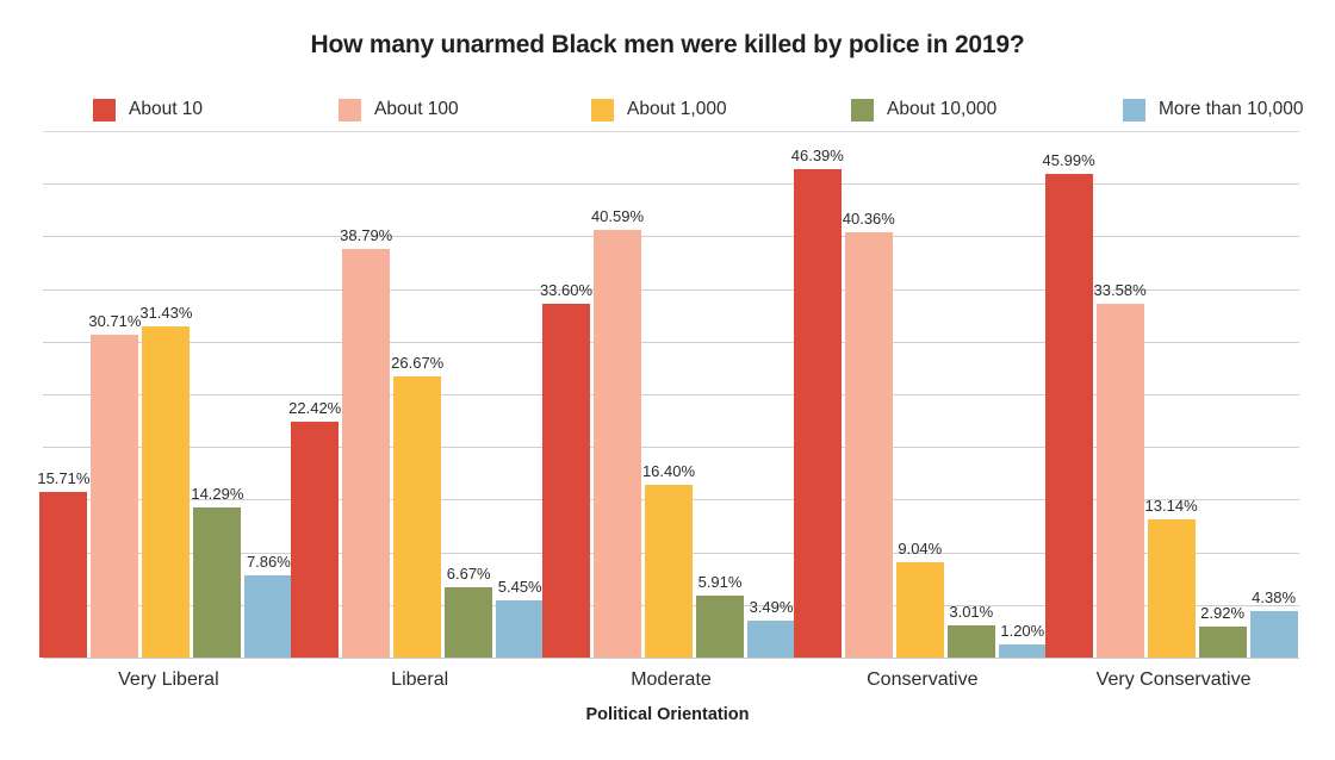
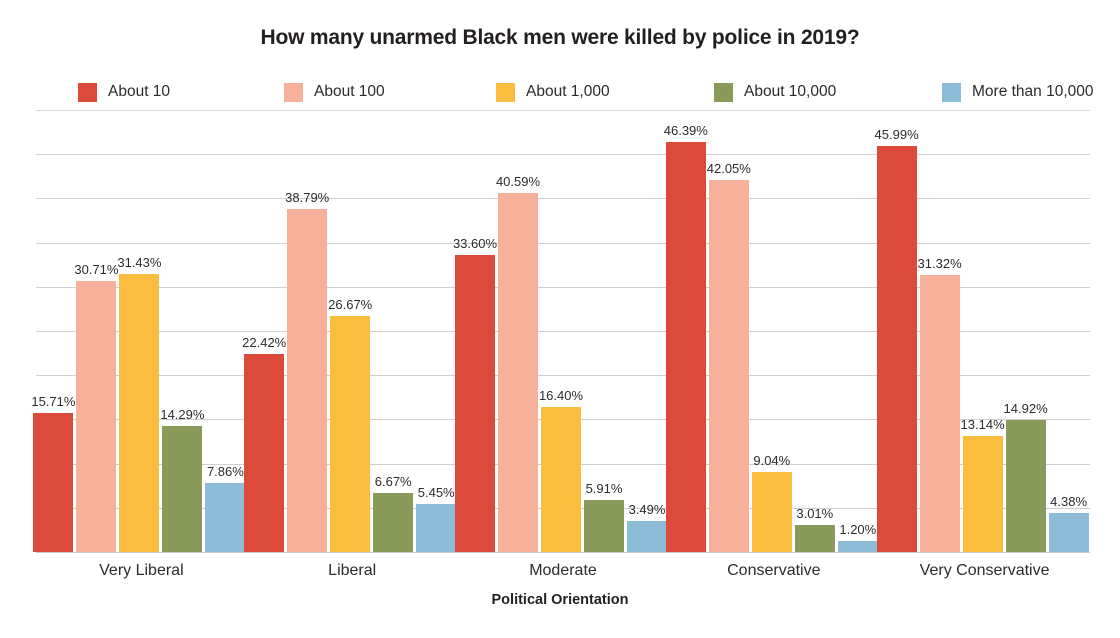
About 100/Conservative: 40.36% -> 42.05%
About 100/Very Conservative: 33.58% -> 31.32%
About 10,000/Very Conservative: 2.92% -> 14.92%
